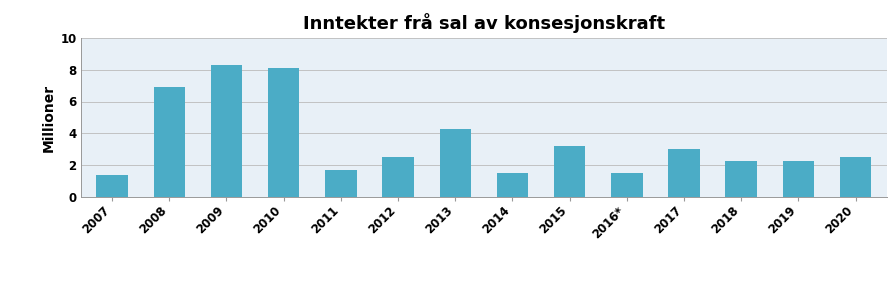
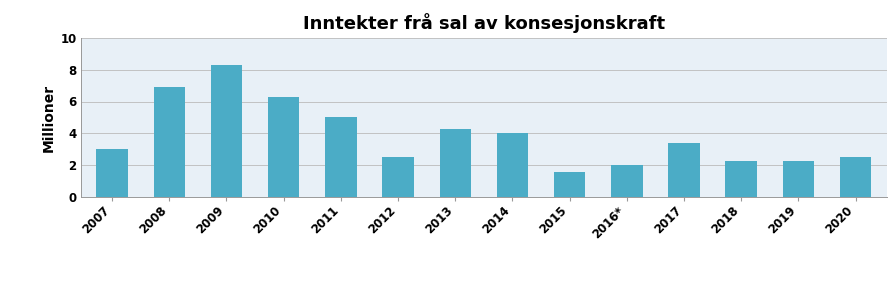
2007: 1.4 -> 3.0
2010: 8.1 -> 6.3
2011: 1.7 -> 5.0
2014: 1.5 -> 4.0
2015: 3.2 -> 1.6
2016*: 1.5 -> 2.0
2017: 3.0 -> 3.4
